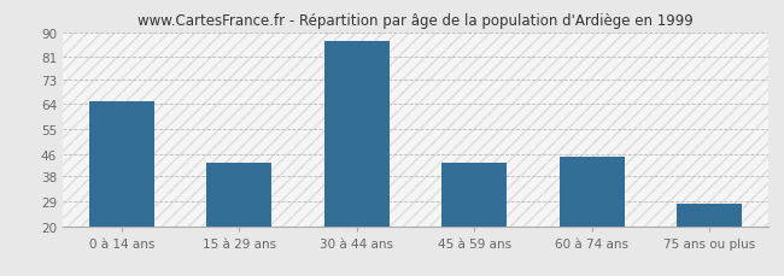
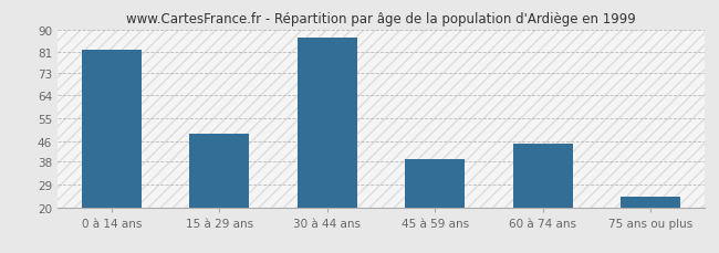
0 à 14 ans: 65 -> 82
15 à 29 ans: 43 -> 49
45 à 59 ans: 43 -> 39
75 ans ou plus: 28 -> 24
